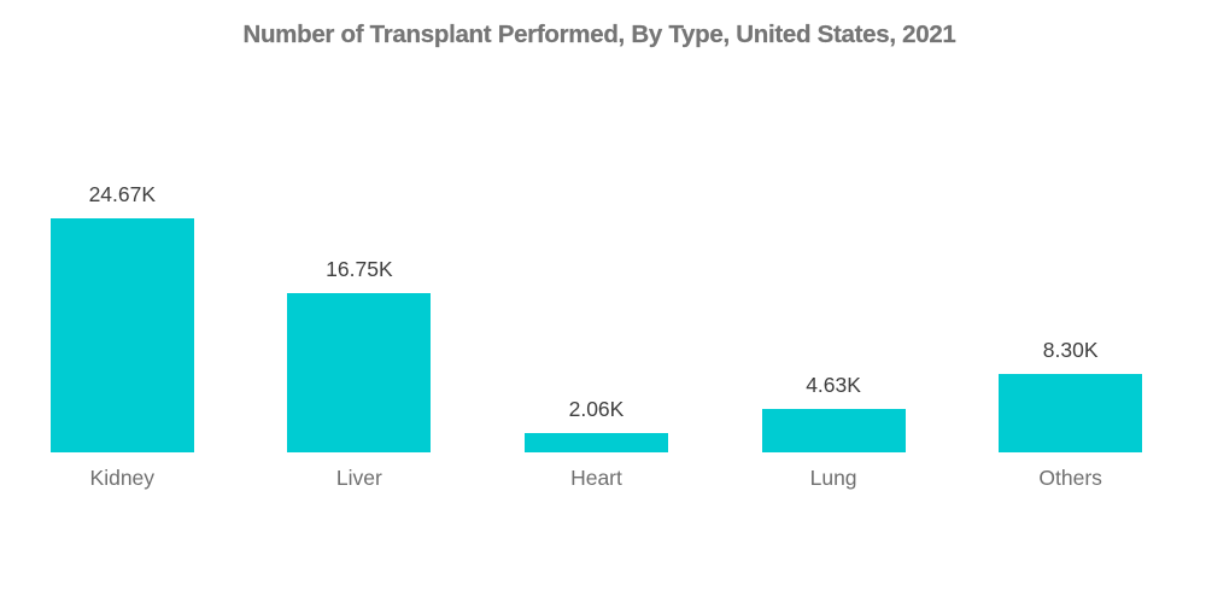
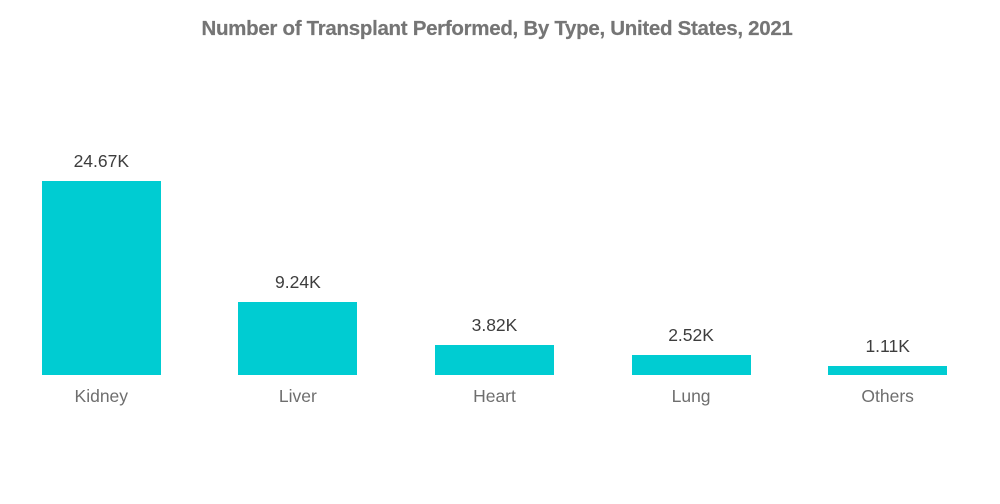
Liver: 16.75K -> 9.24K
Heart: 2.06K -> 3.82K
Lung: 4.63K -> 2.52K
Others: 8.30K -> 1.11K
